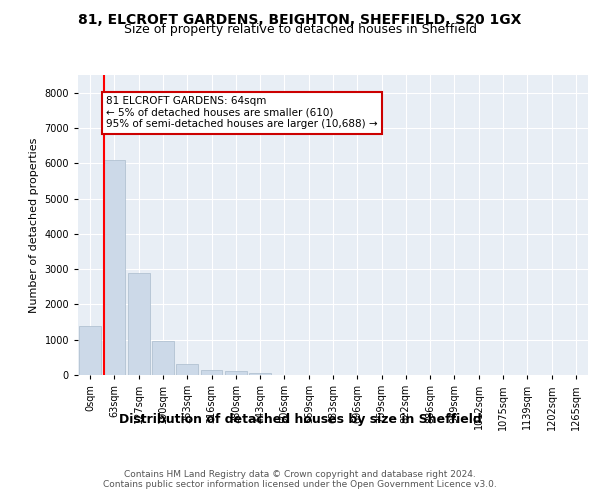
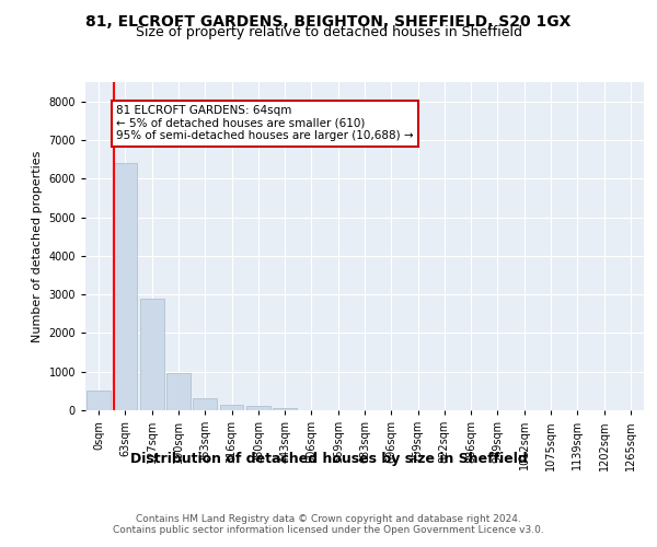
0sqm: 1400 -> 500
63sqm: 6100 -> 6400
